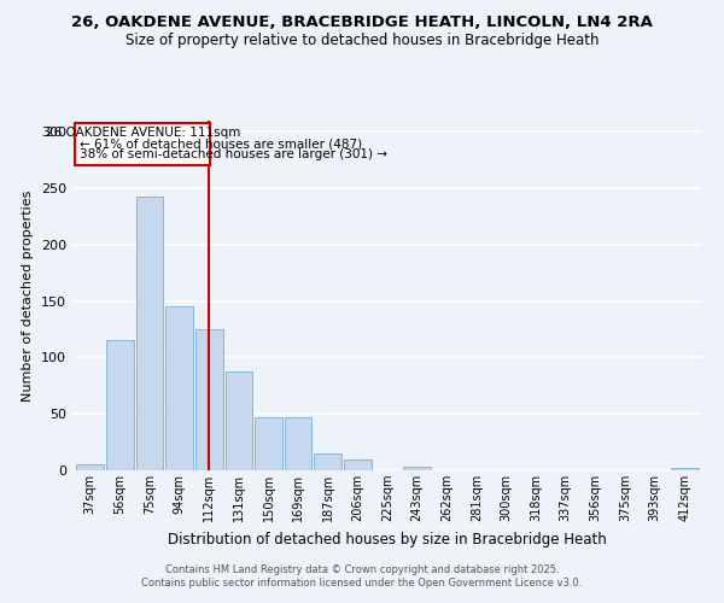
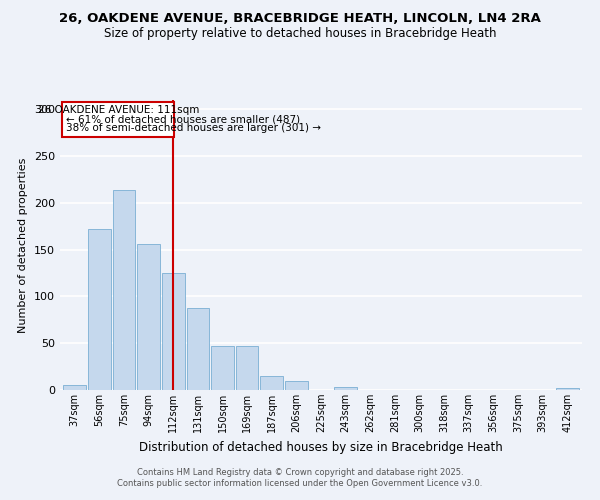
56sqm: 115 -> 172
75sqm: 243 -> 214
94sqm: 145 -> 156
